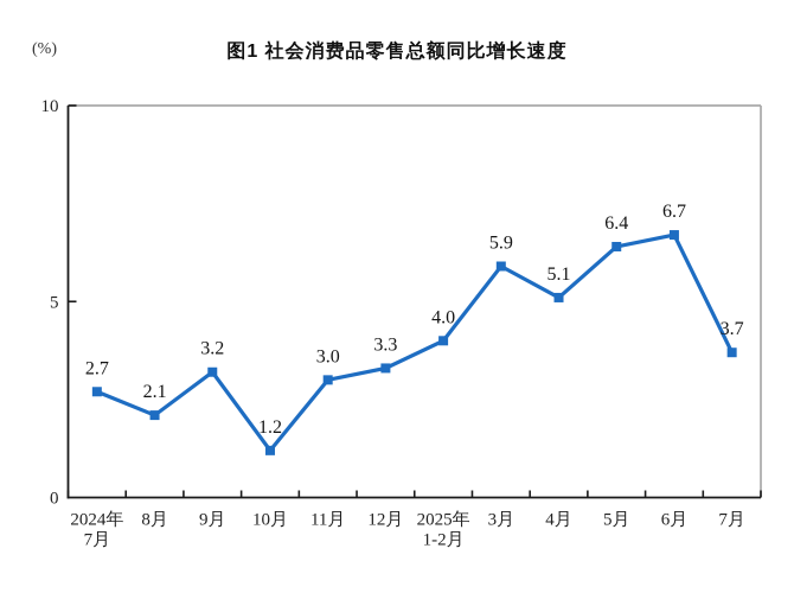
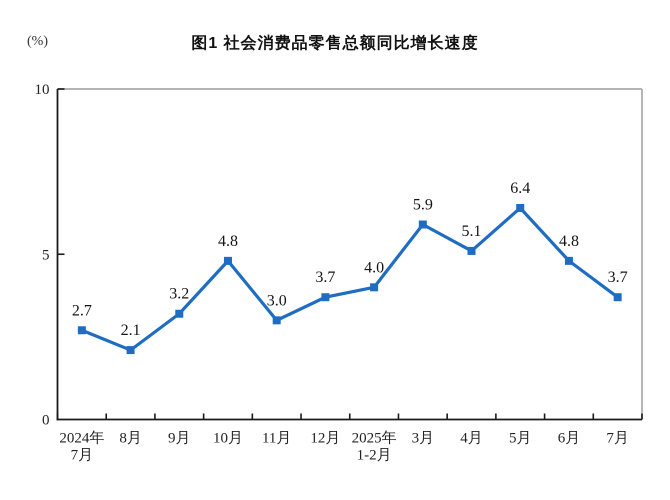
10月: 1.2 -> 4.8
12月: 3.3 -> 3.7
6月: 6.7 -> 4.8
